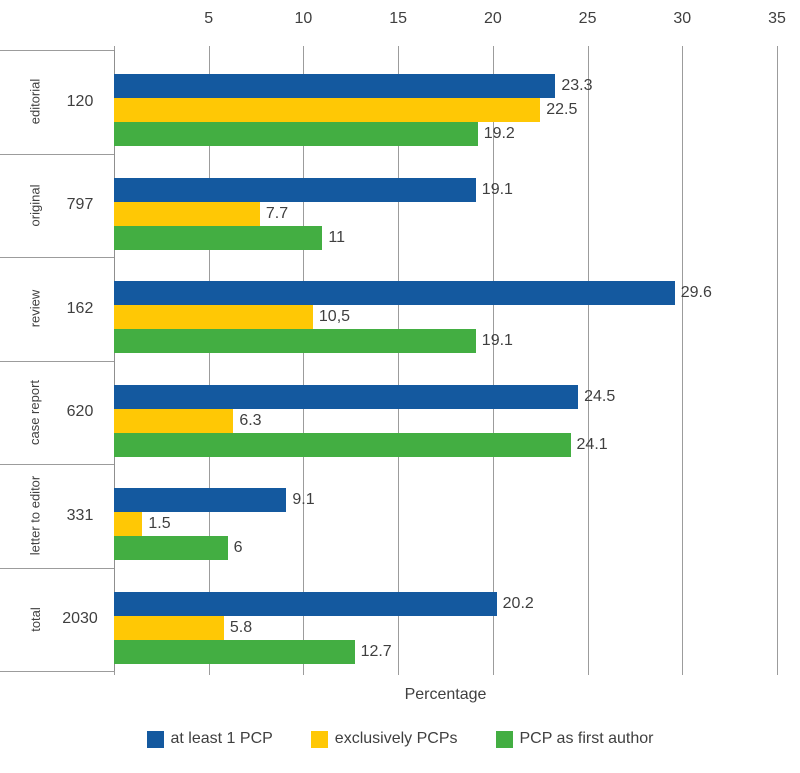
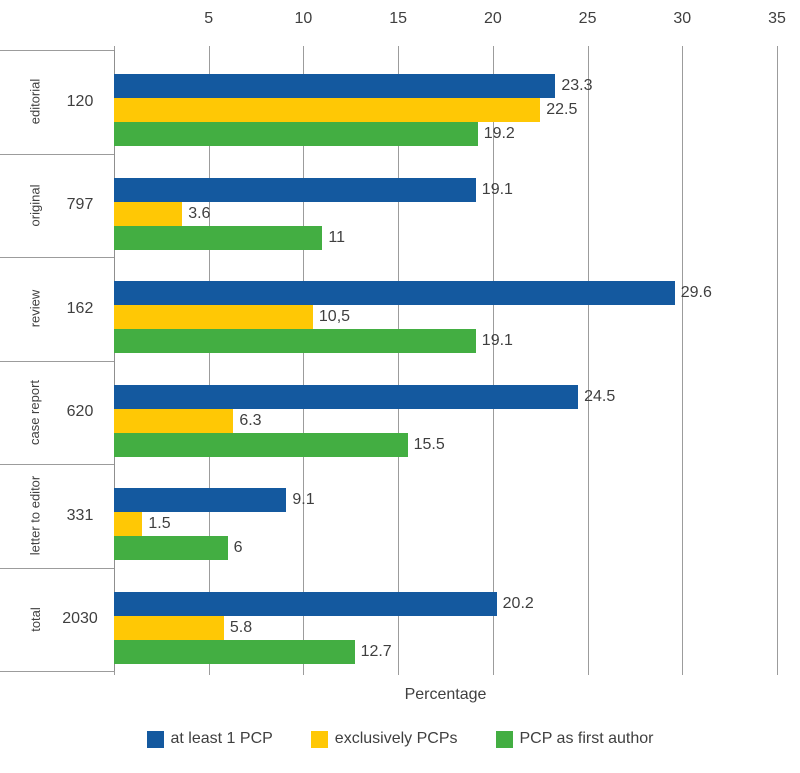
exclusively PCPs/original: 7.7 -> 3.6
PCP as first author/case report: 24.1 -> 15.5
